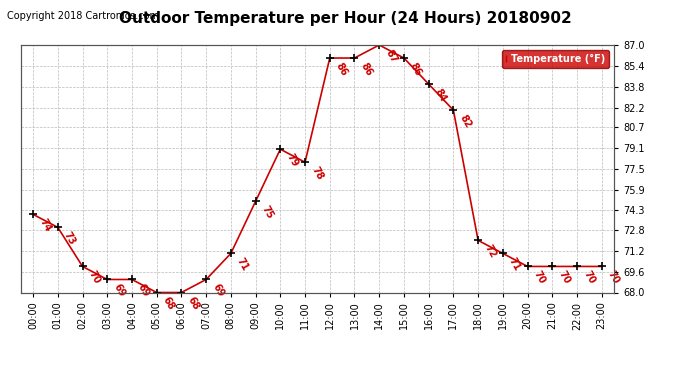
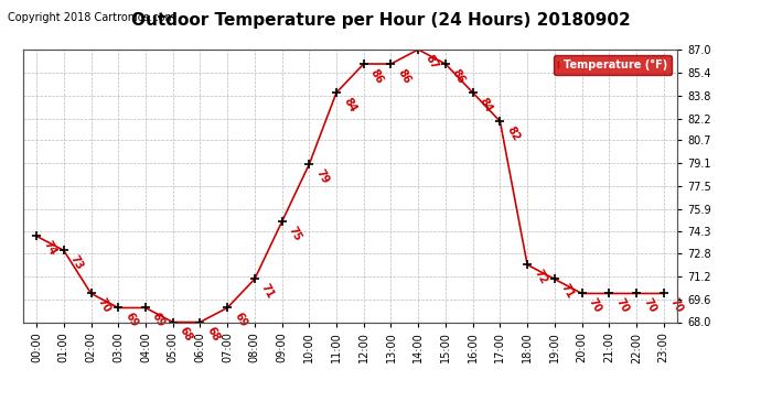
11:00: 78 -> 84
